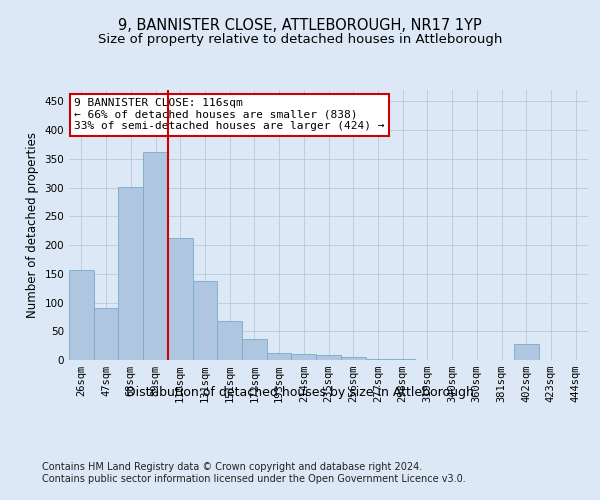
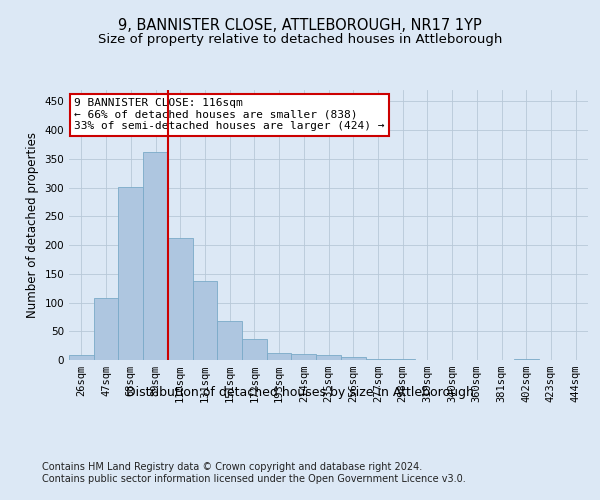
26sqm: 156 -> 8
47sqm: 90 -> 108
402sqm: 28 -> 2
